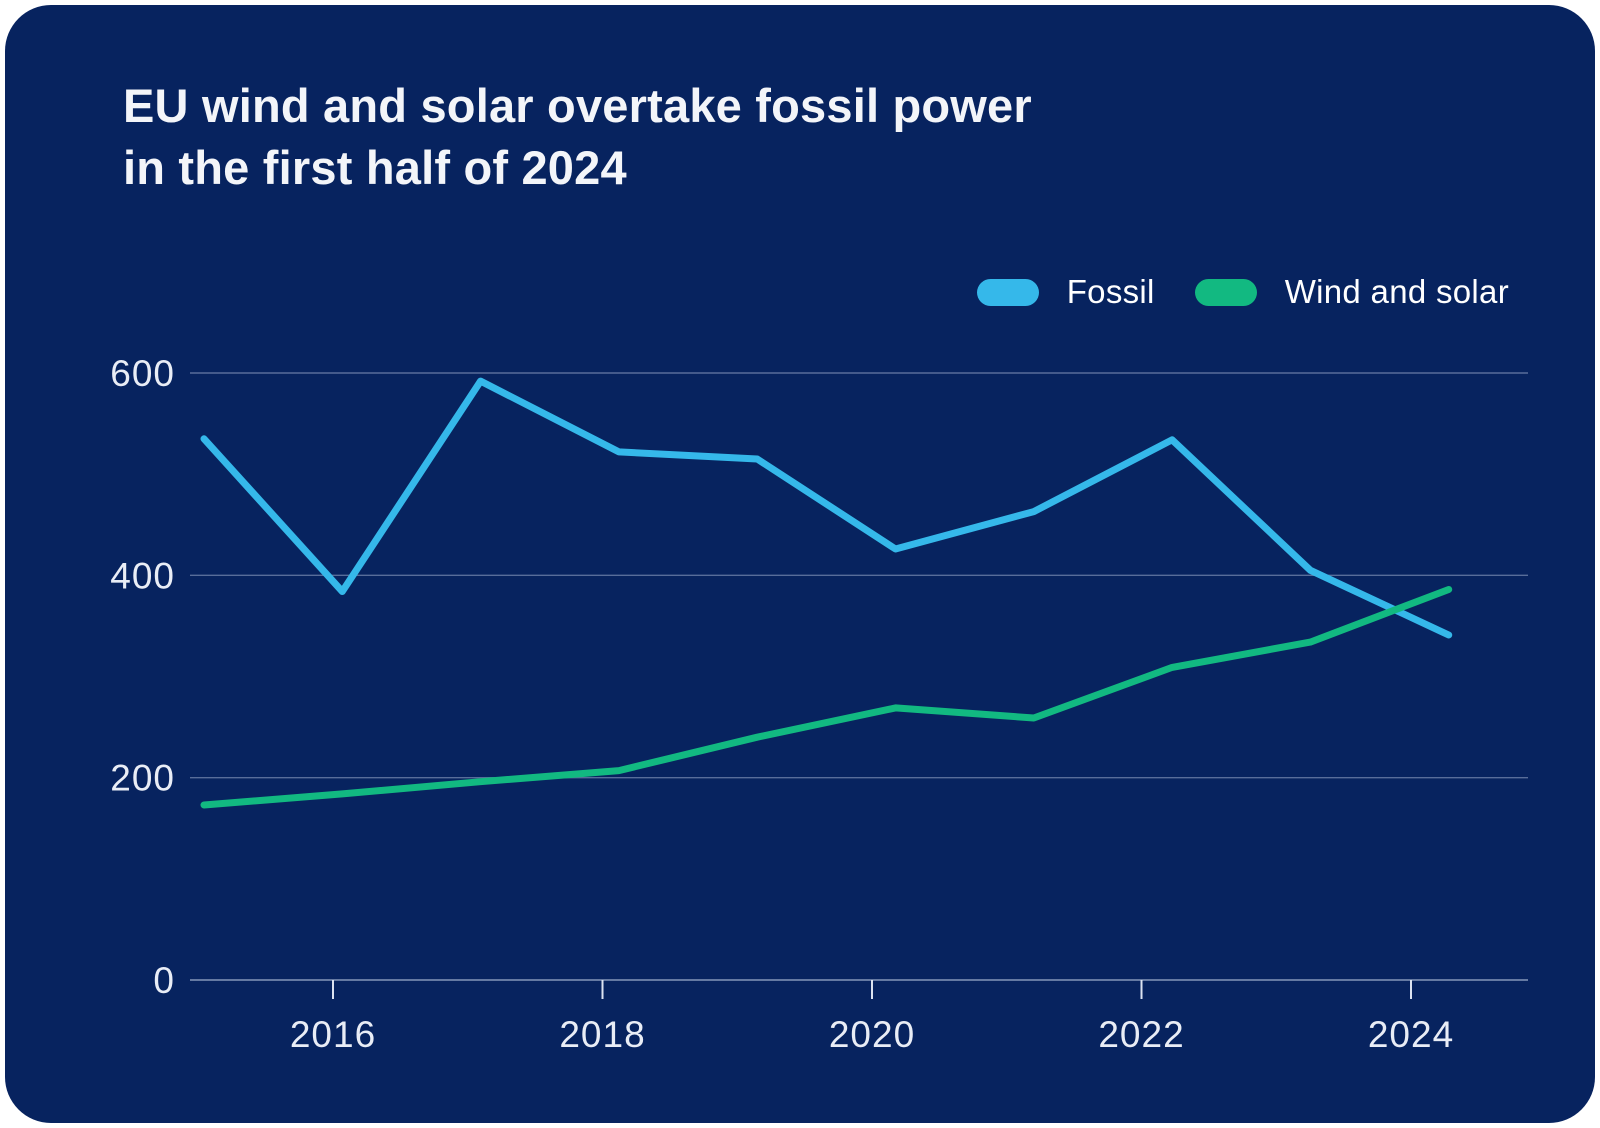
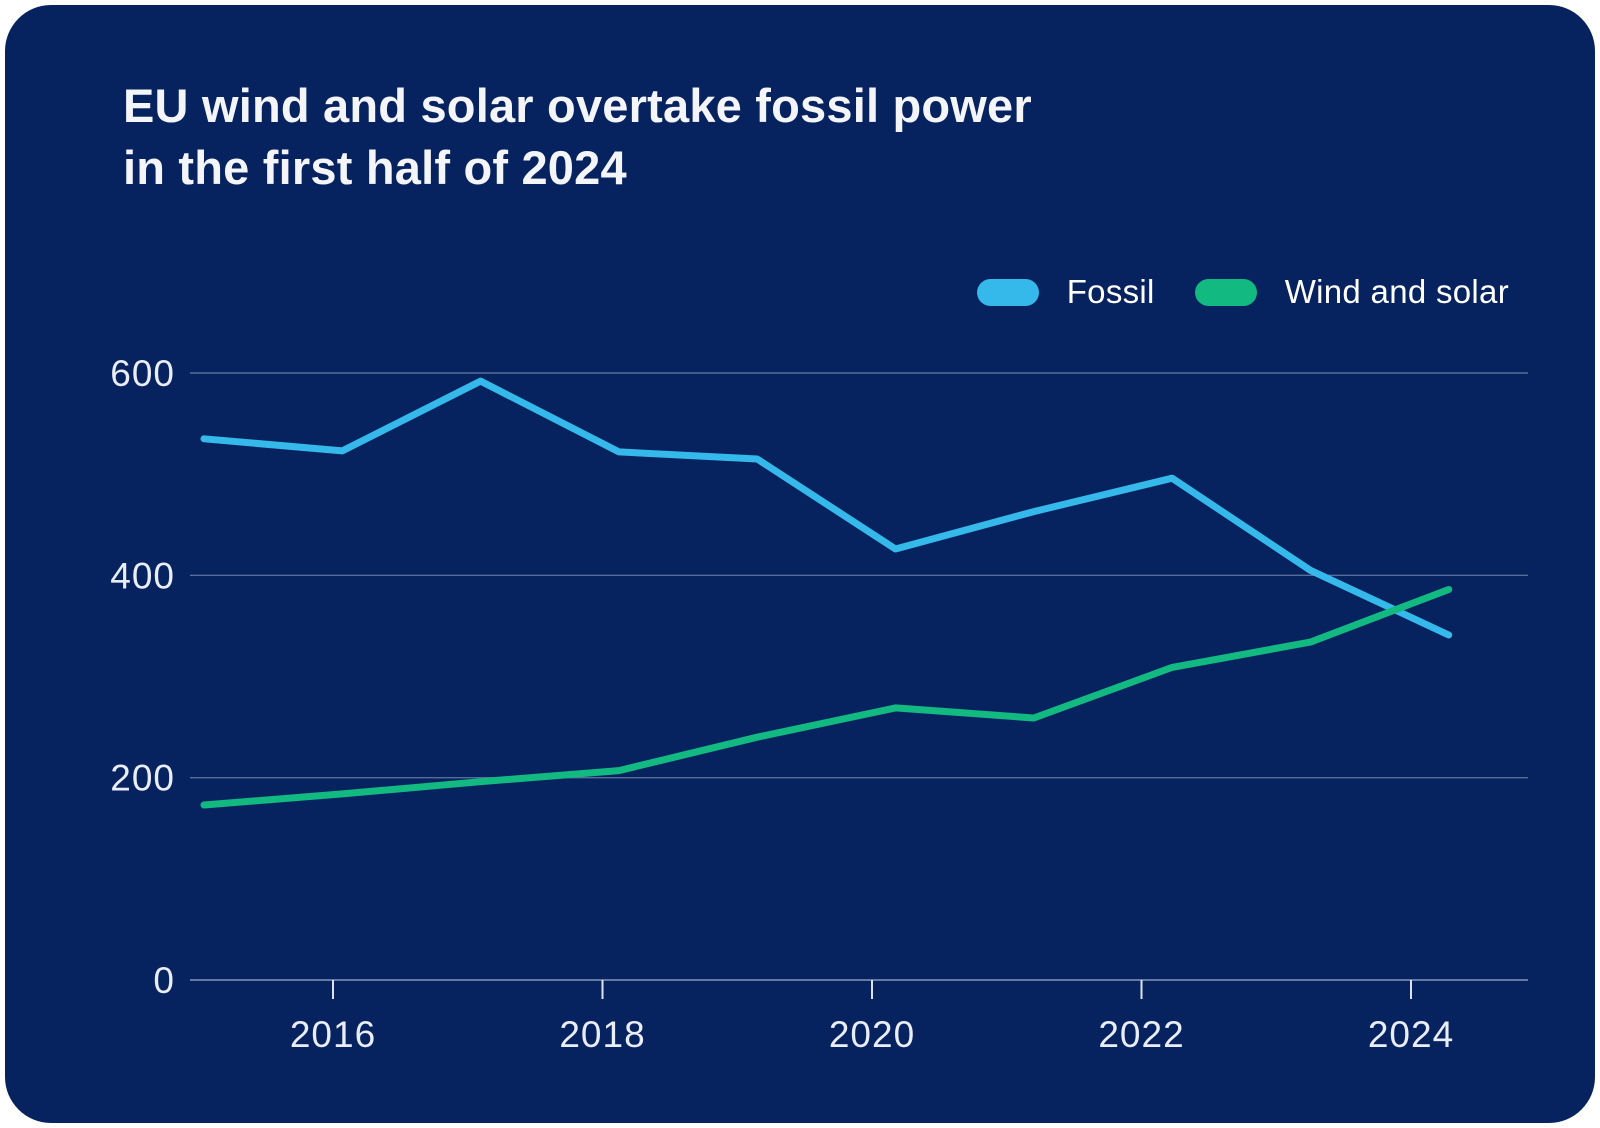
Fossil/2016: 384 -> 523
Fossil/2022: 534 -> 496
